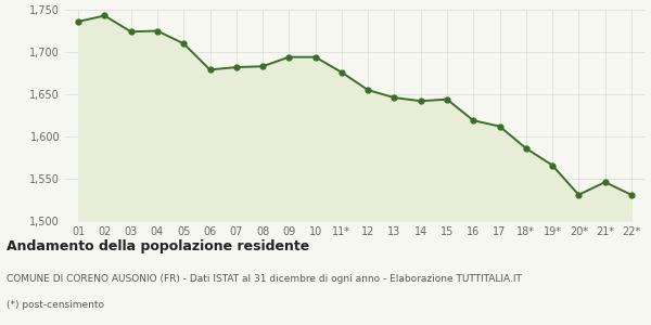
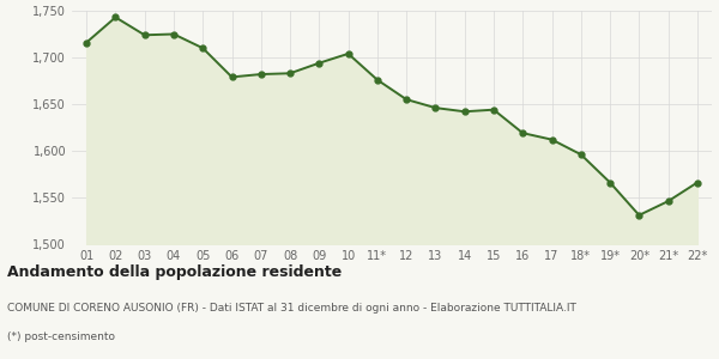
01: 1,736 -> 1,716
10: 1,694 -> 1,704
18*: 1,586 -> 1,596
22*: 1,531 -> 1,566
